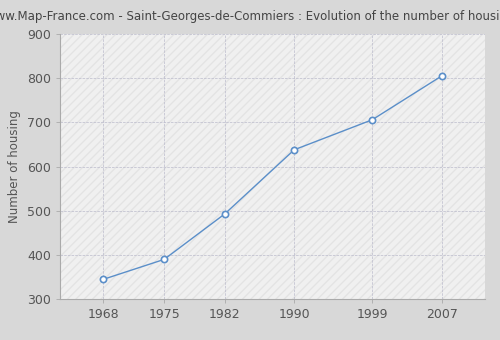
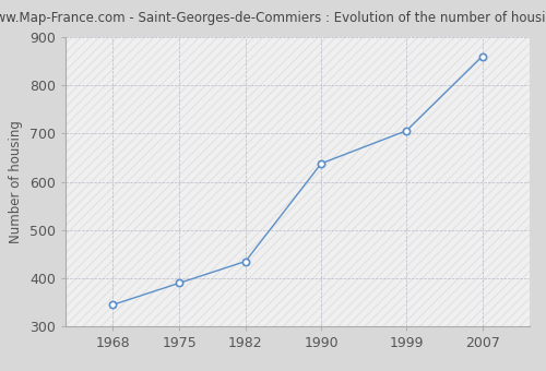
1982: 493 -> 435
2007: 805 -> 860
